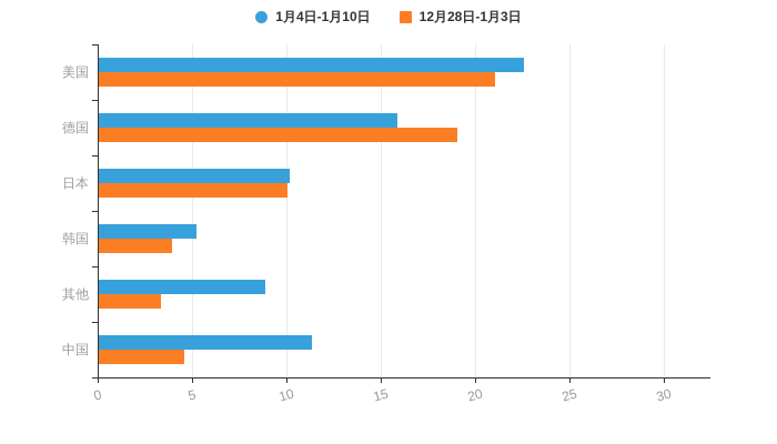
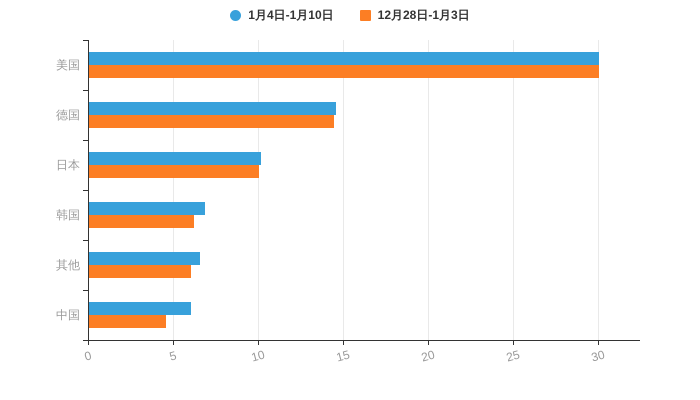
1月4日-1月10日/美国: 22.5 -> 30.0
12月28日-1月3日/美国: 21.0 -> 30.0
1月4日-1月10日/德国: 15.8 -> 14.5
12月28日-1月3日/德国: 19.0 -> 14.4
1月4日-1月10日/韩国: 5.2 -> 6.8
12月28日-1月3日/韩国: 3.9 -> 6.2
1月4日-1月10日/其他: 8.8 -> 6.5
12月28日-1月3日/其他: 3.3 -> 6.0
1月4日-1月10日/中国: 11.3 -> 6.0
